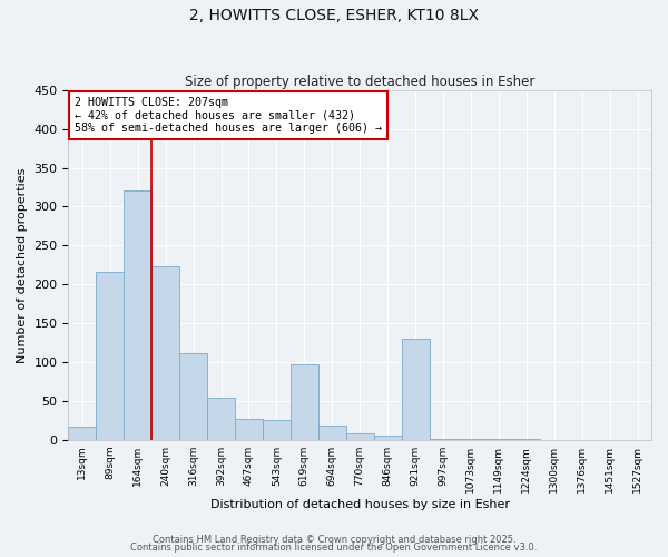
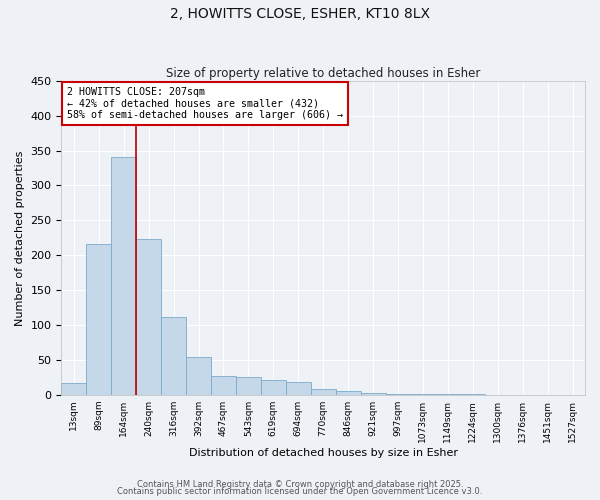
164sqm: 320 -> 340
619sqm: 98 -> 22
921sqm: 130 -> 3
